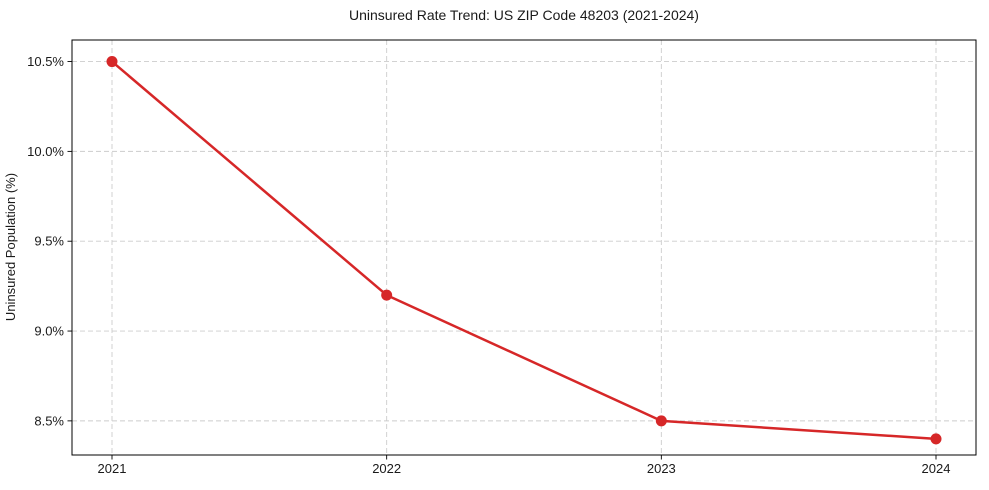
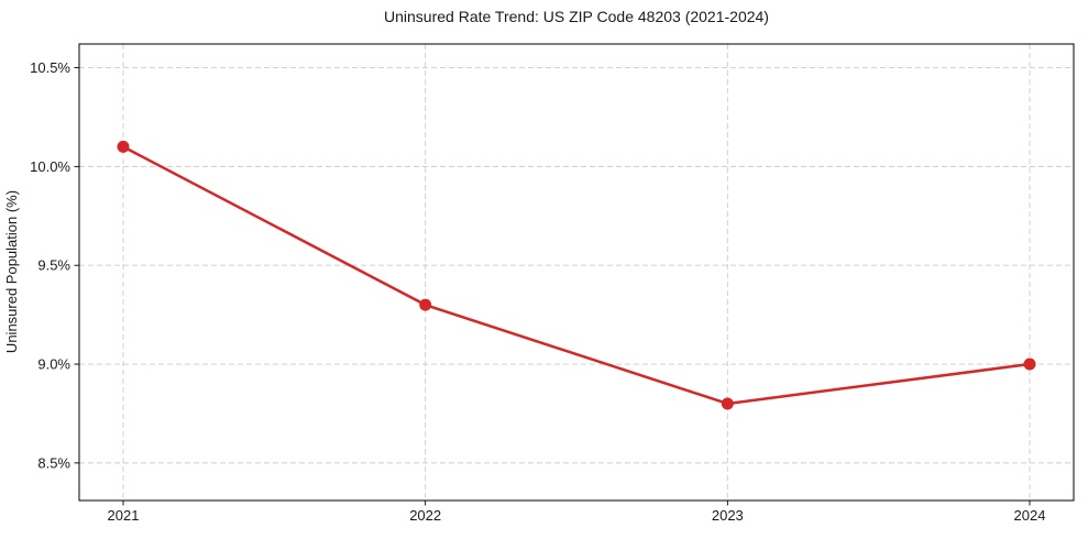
2021: 10.5% -> 10.1%
2022: 9.2% -> 9.3%
2023: 8.5% -> 8.8%
2024: 8.4% -> 9.0%
